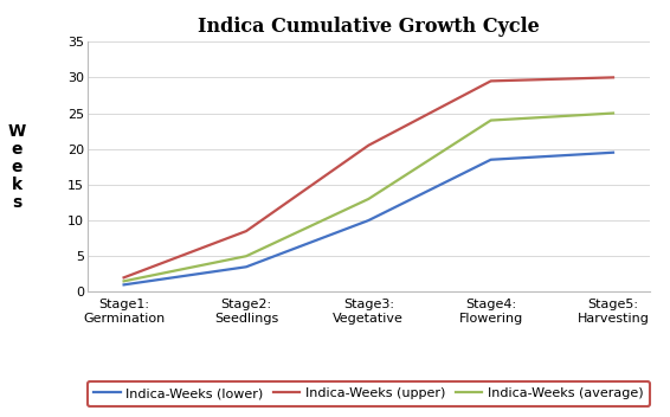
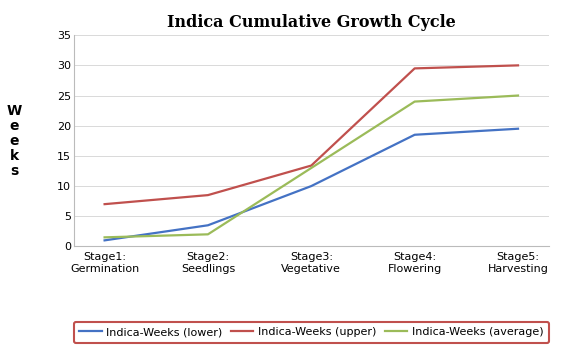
Indica-Weeks (upper)/Stage1: Germination: 2.0 -> 7.0
Indica-Weeks (average)/Stage2: Seedlings: 5.0 -> 2.0
Indica-Weeks (upper)/Stage3: Vegetative: 20.5 -> 13.4
